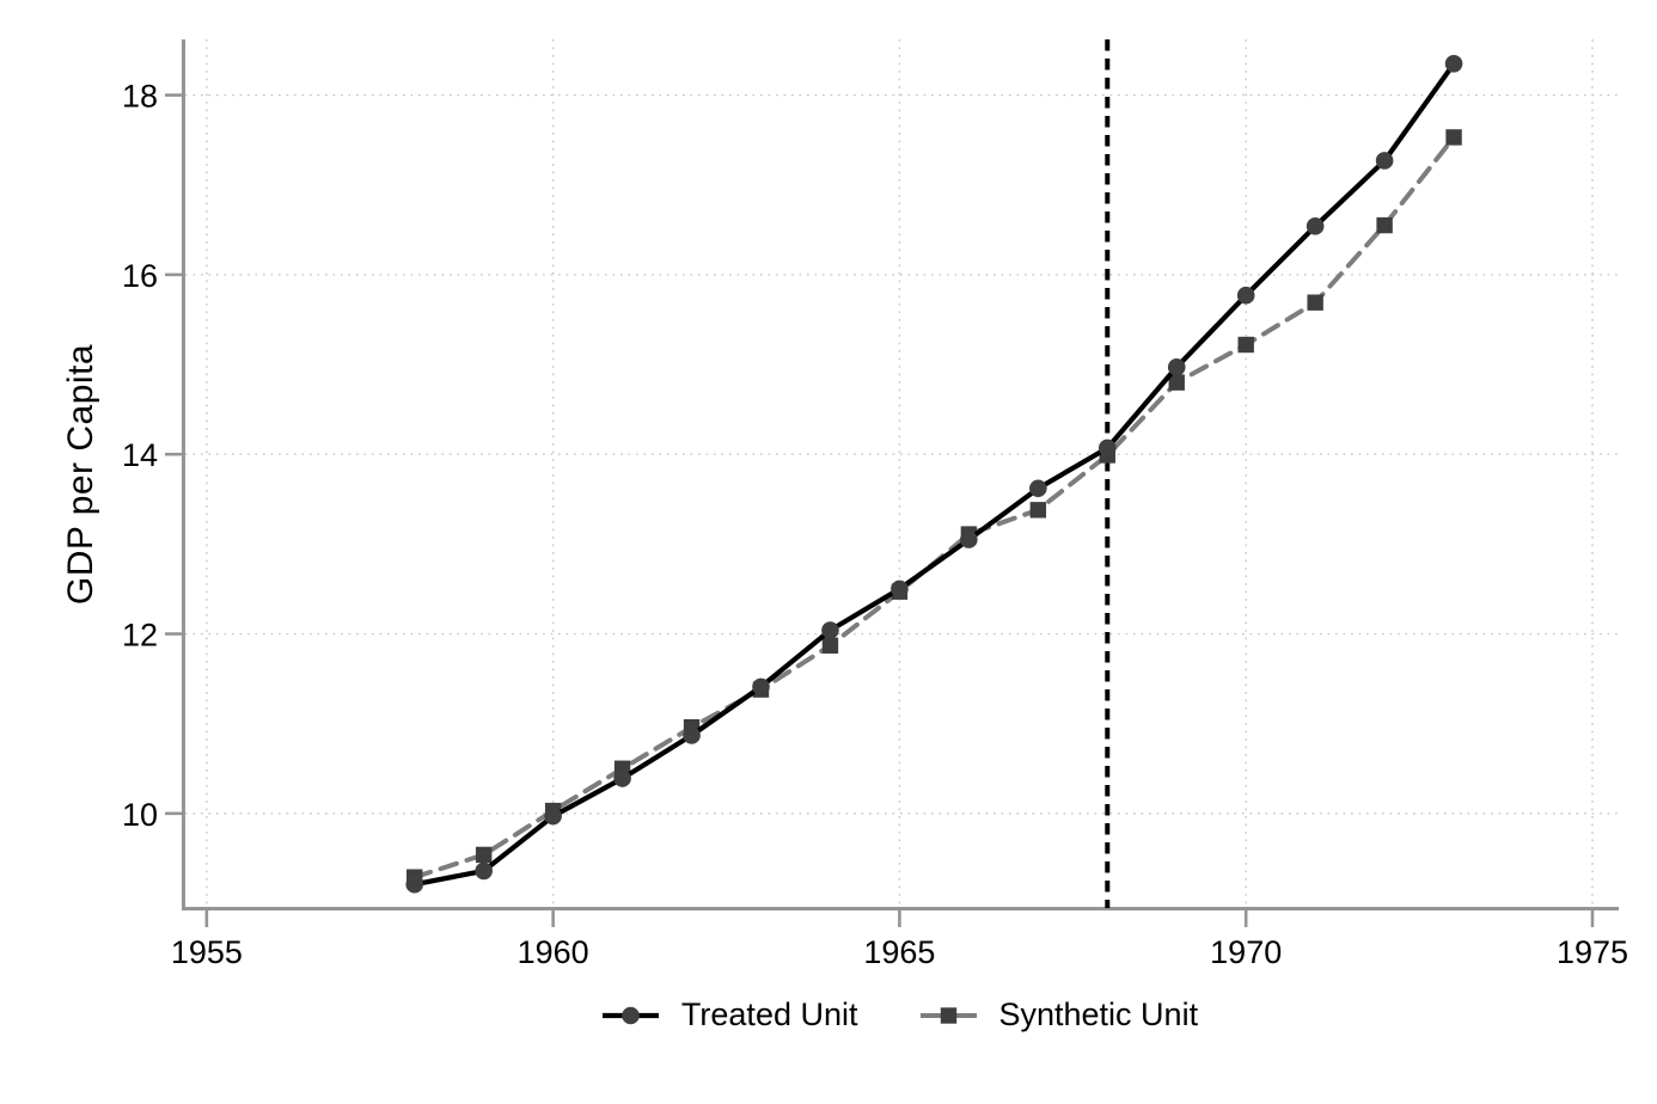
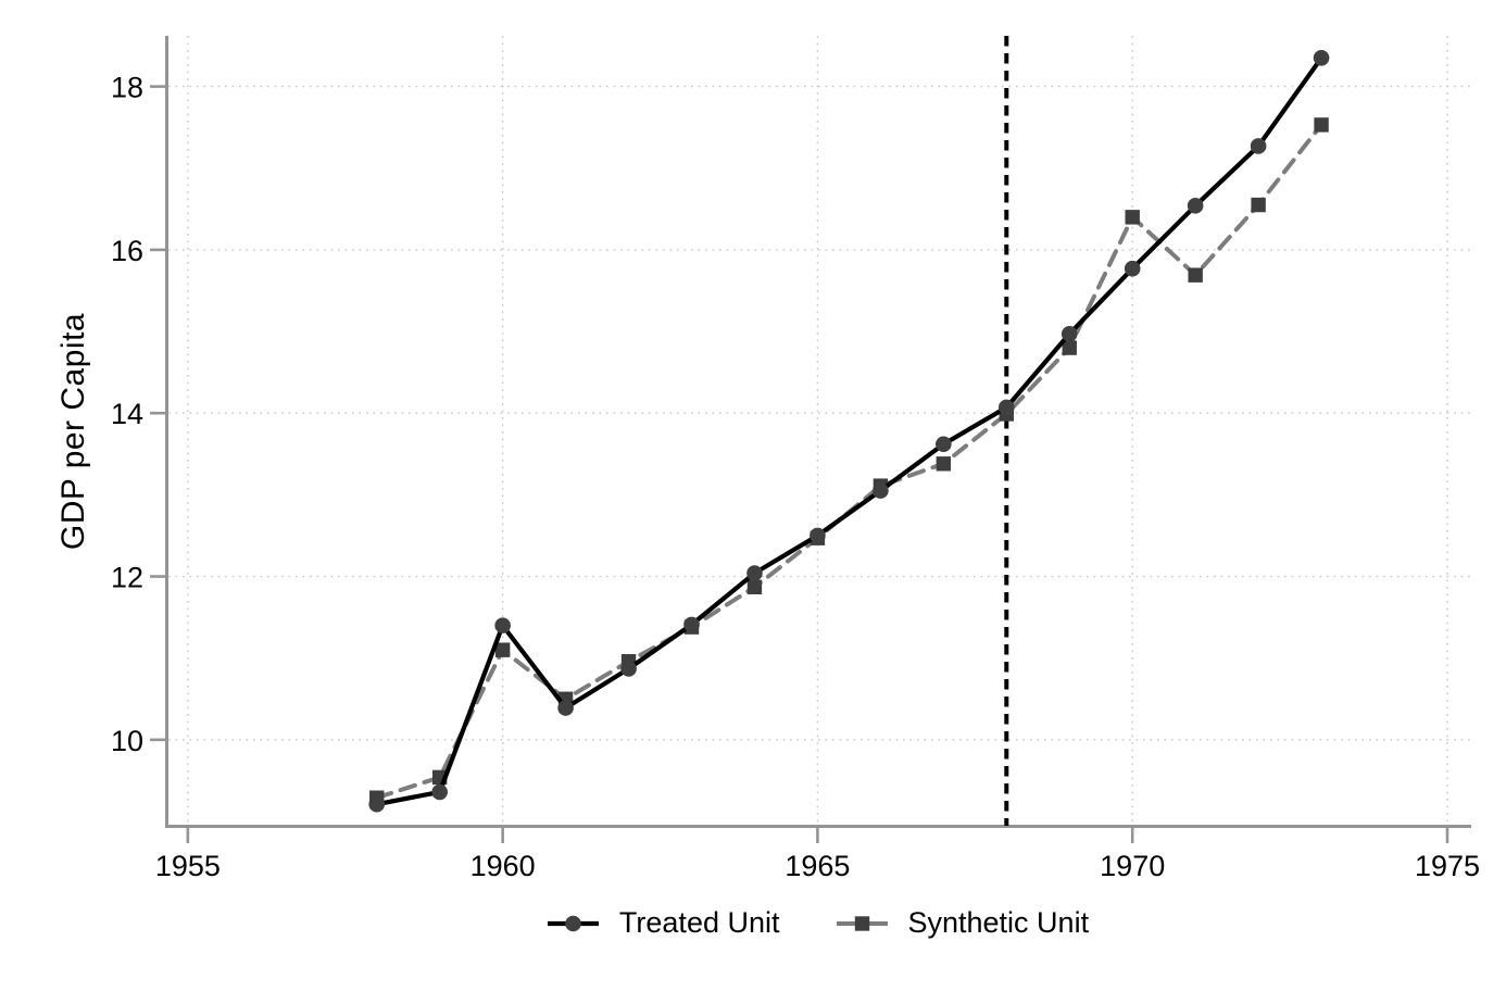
Synthetic Unit/1960: 10.0 -> 11.1
Treated Unit/1960: 10.0 -> 11.4
Synthetic Unit/1970: 15.2 -> 16.4
